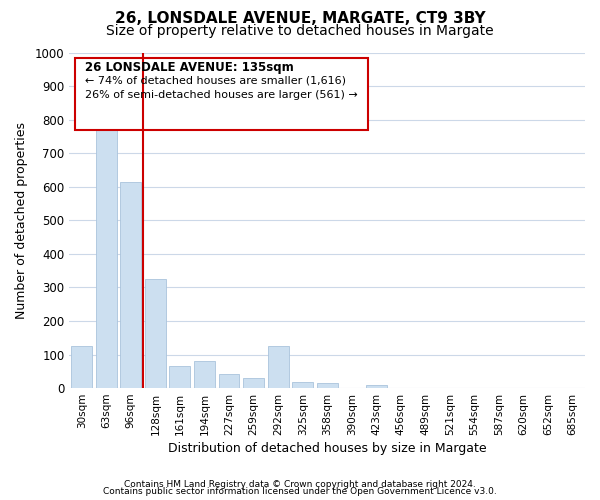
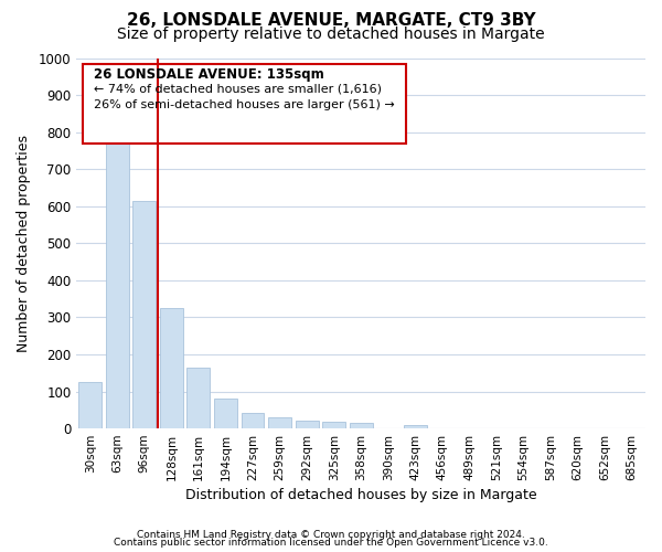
161sqm: 65 -> 163
292sqm: 125 -> 20
